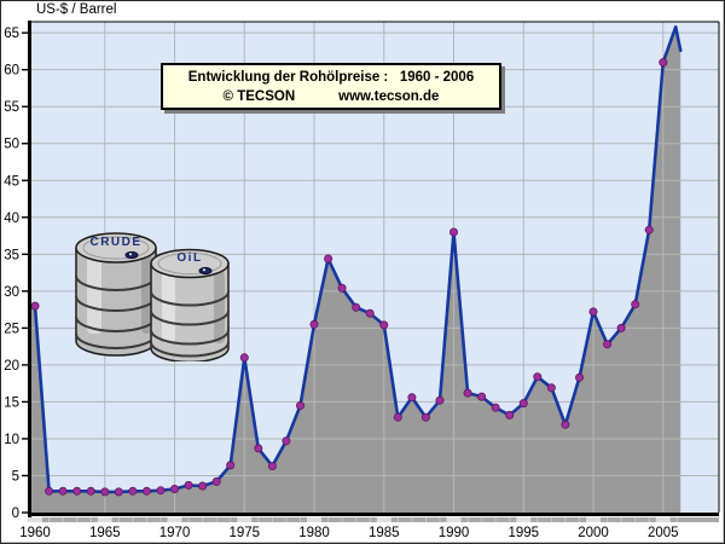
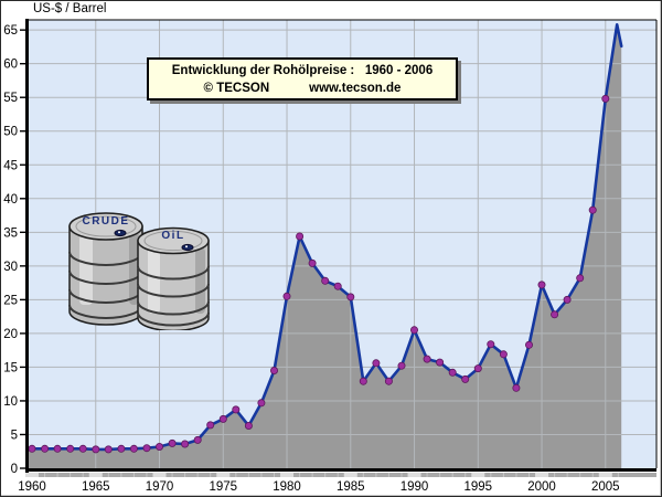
1960: 28 -> 3
1975: 21 -> 7
1990: 38 -> 20
2005: 61 -> 55
